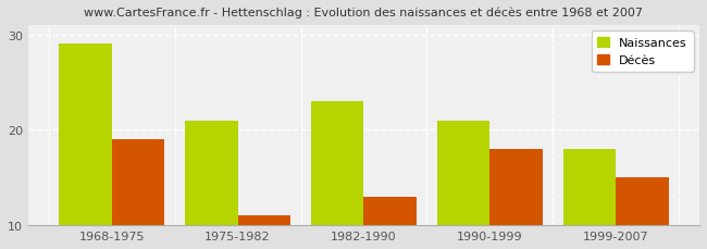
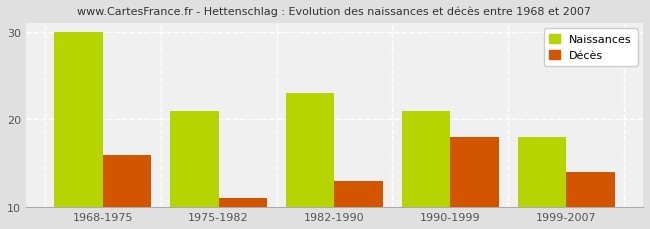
Naissances/1968-1975: 29 -> 30
Décès/1968-1975: 19 -> 16
Décès/1999-2007: 15 -> 14
